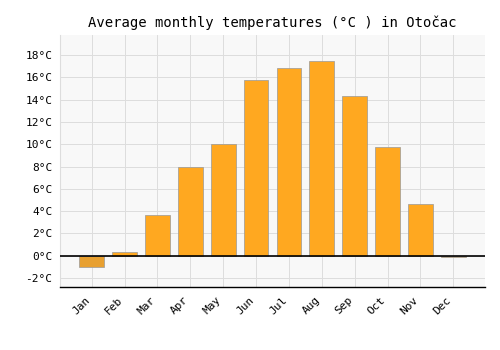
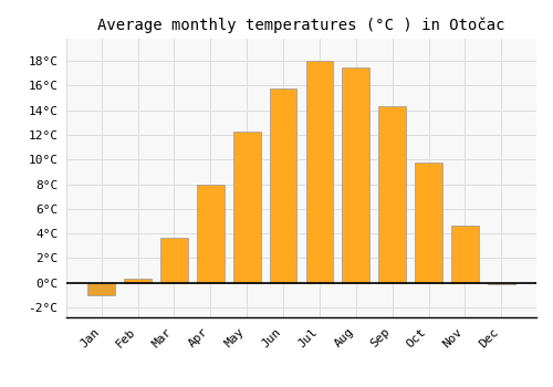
May: 10.0°C -> 12.3°C
Jul: 16.8°C -> 18.0°C
